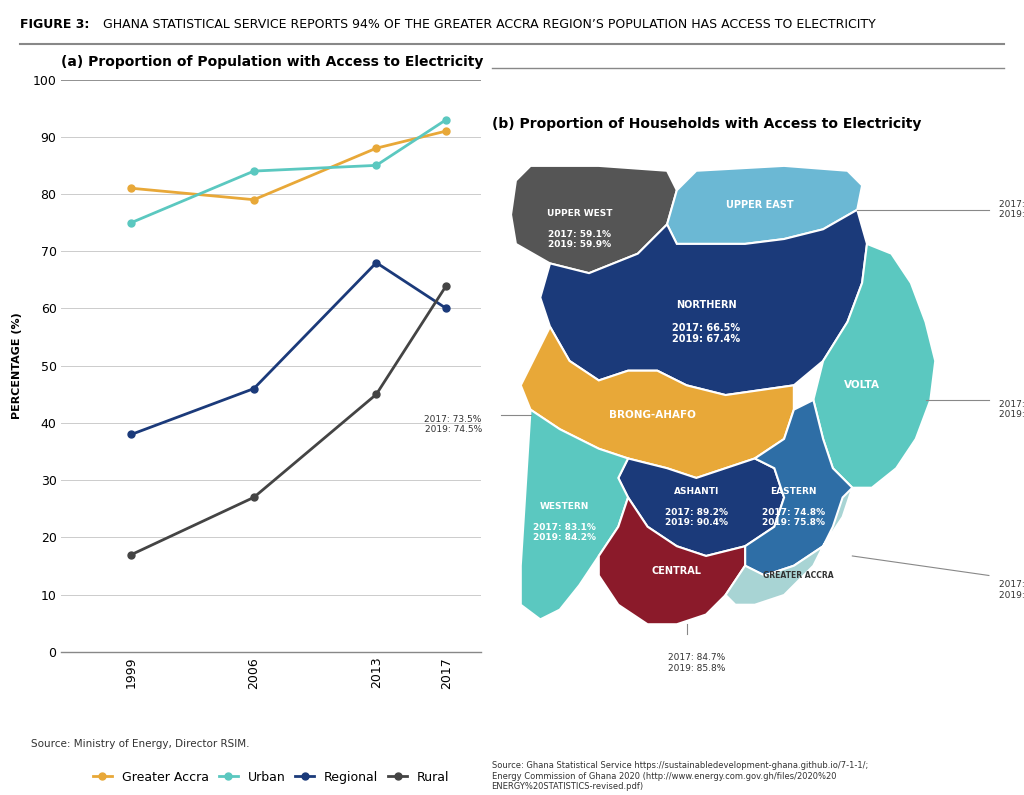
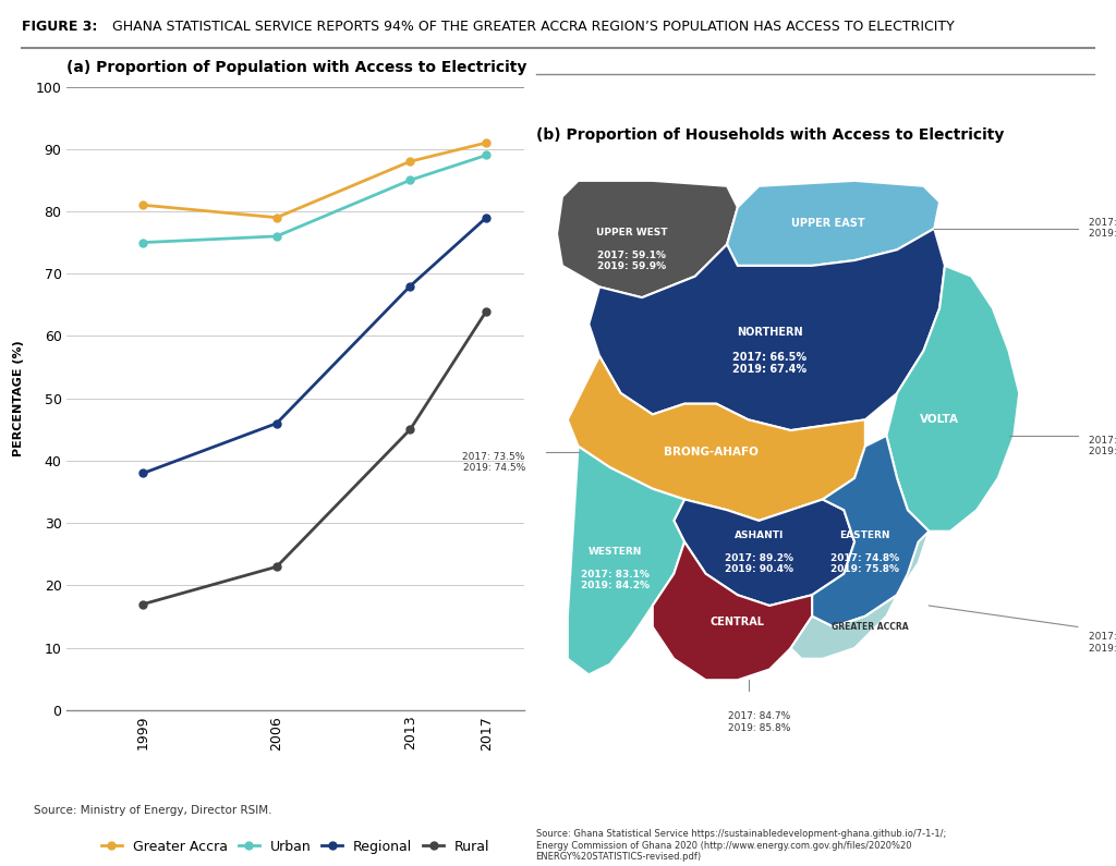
Urban/2006: 84 -> 76
Rural/2006: 27 -> 23
Urban/2017: 93 -> 89
Regional/2017: 60 -> 79
